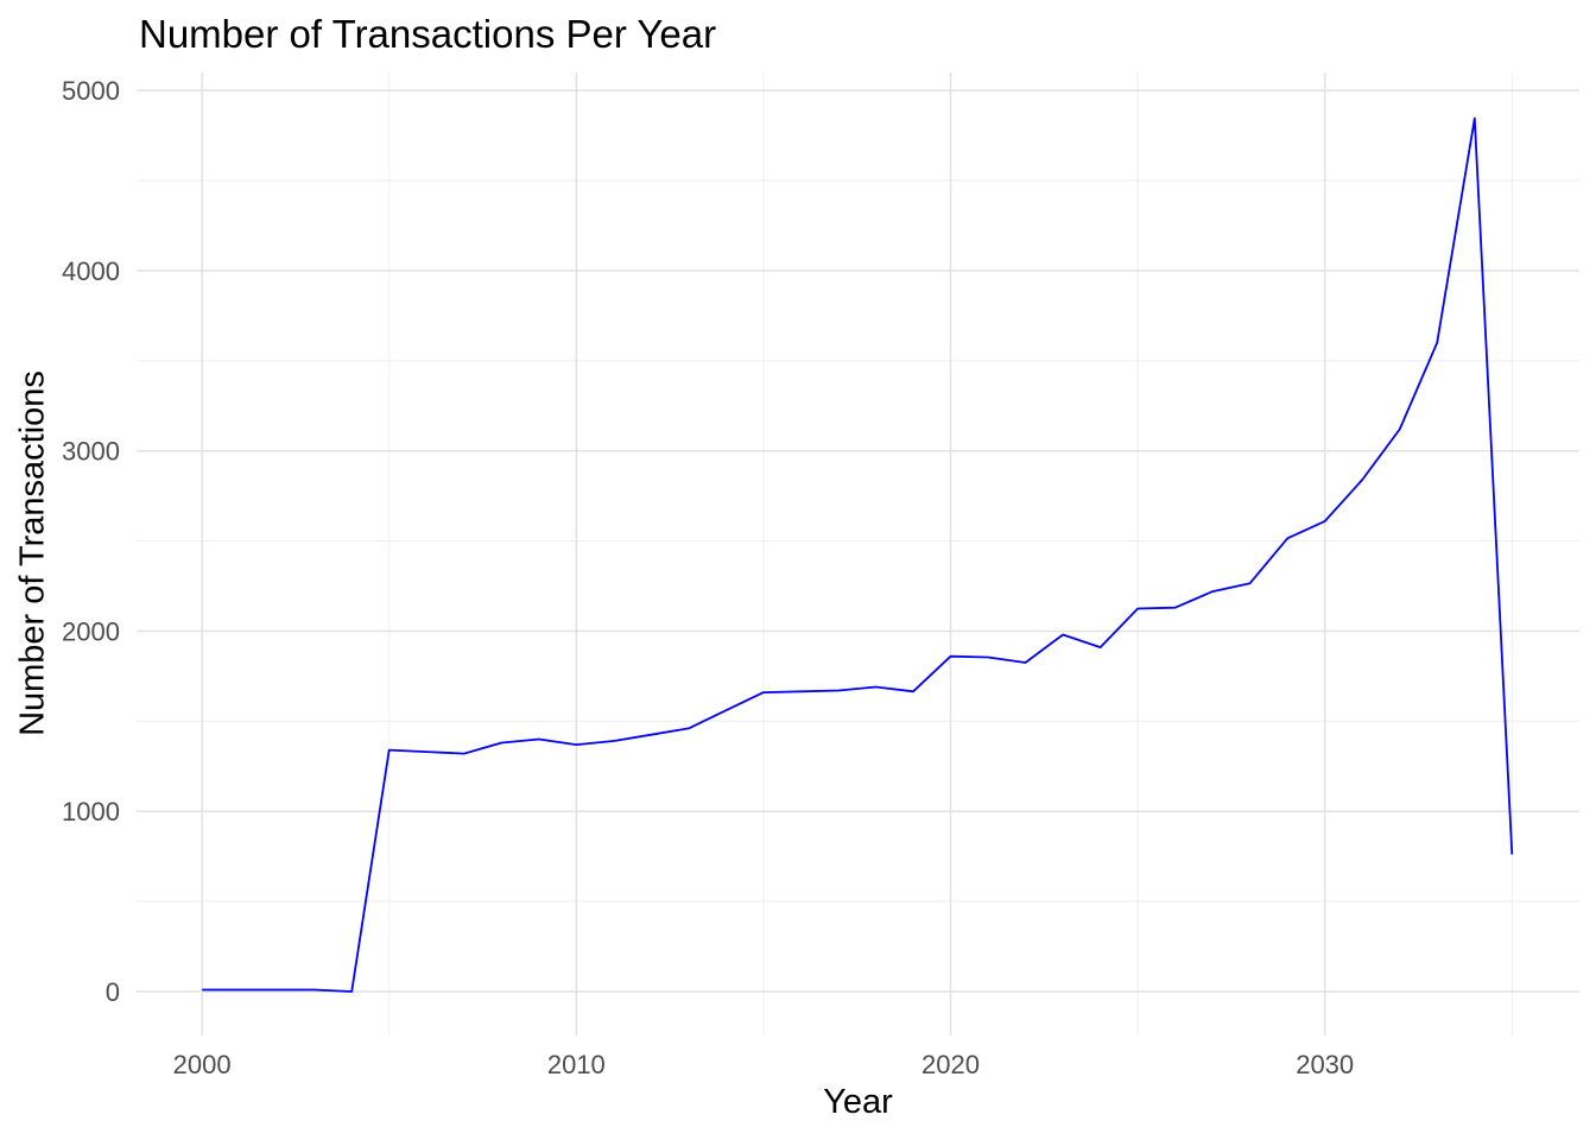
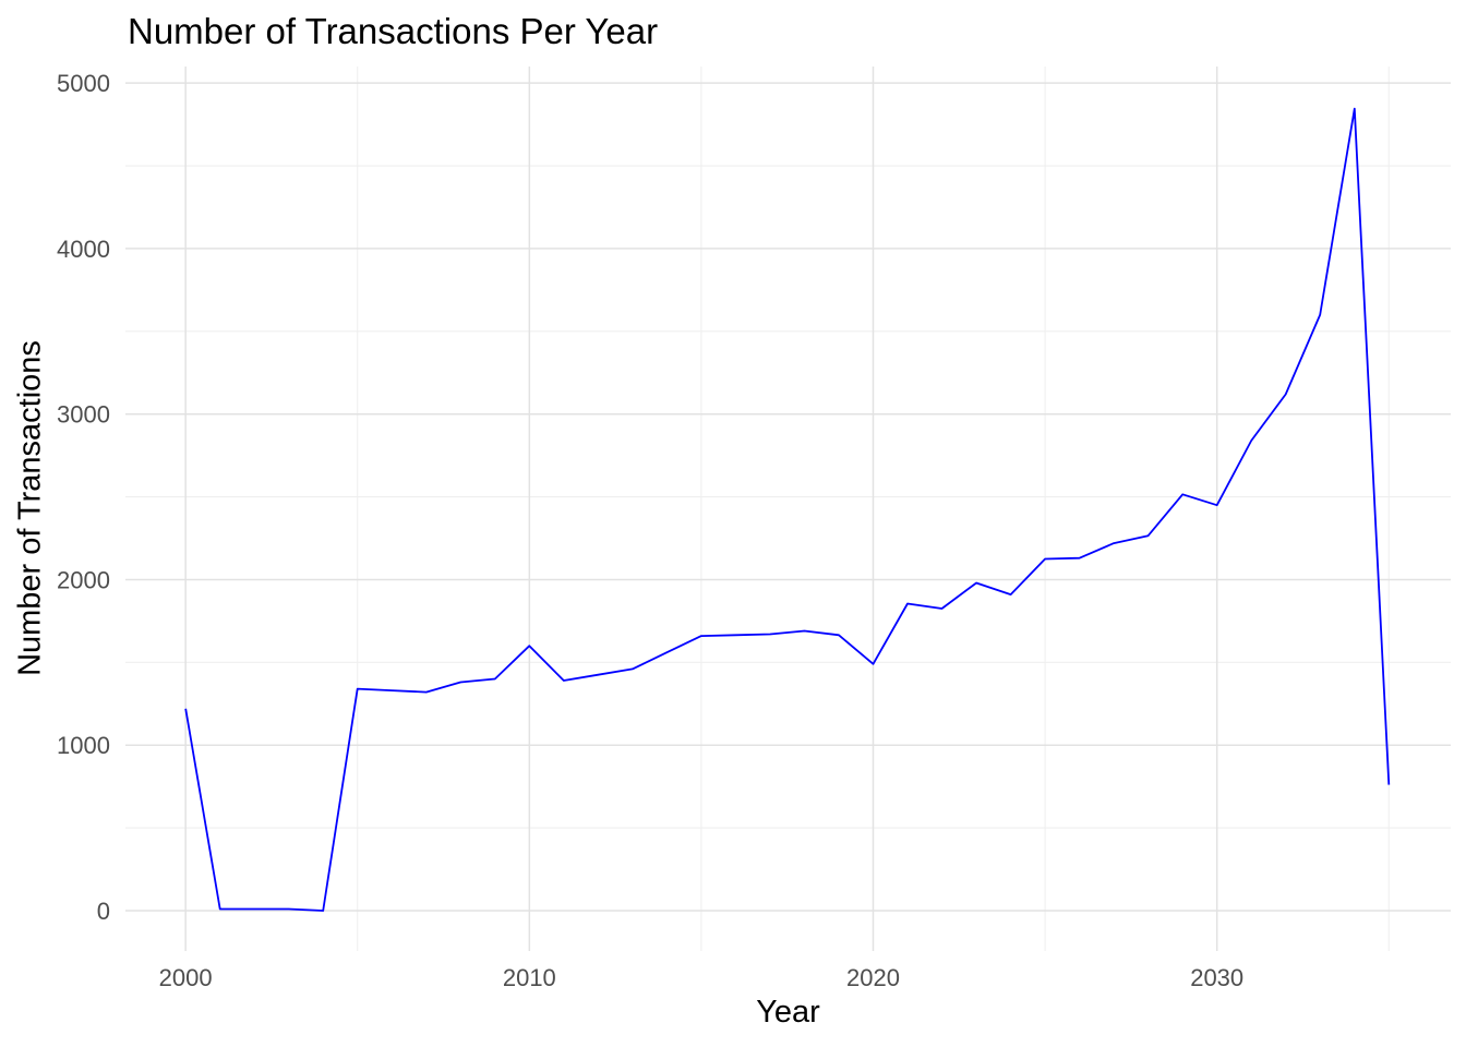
2000: 10 -> 1220
2010: 1370 -> 1600
2020: 1860 -> 1490
2030: 2610 -> 2450
